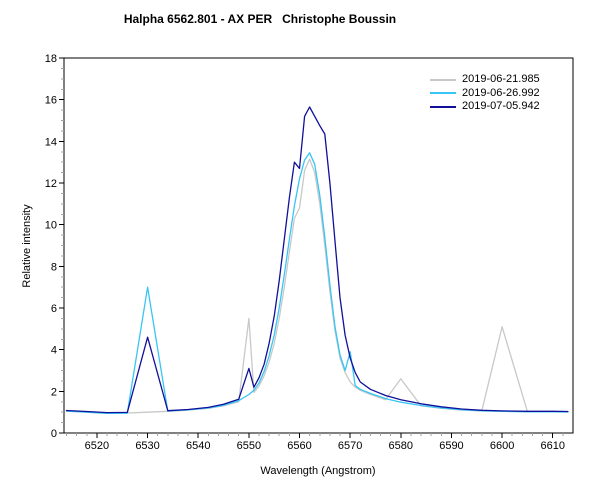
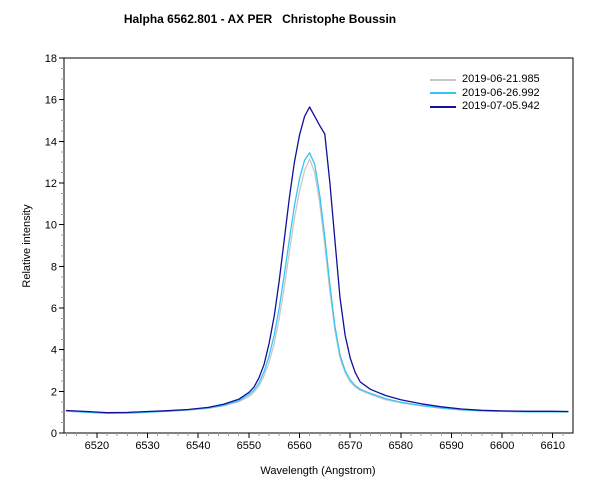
2019-06-26.992/6530: 7.0 -> 1.0
2019-07-05.942/6530: 4.6 -> 1.0
2019-06-21.985/6550: 5.5 -> 1.8
2019-07-05.942/6550: 3.1 -> 1.9
2019-06-21.985/6560: 10.8 -> 11.6
2019-07-05.942/6560: 12.7 -> 14.3
2019-06-26.992/6570: 3.9 -> 2.5
2019-06-21.985/6580: 2.6 -> 1.4
2019-06-21.985/6600: 5.1 -> 1.0
